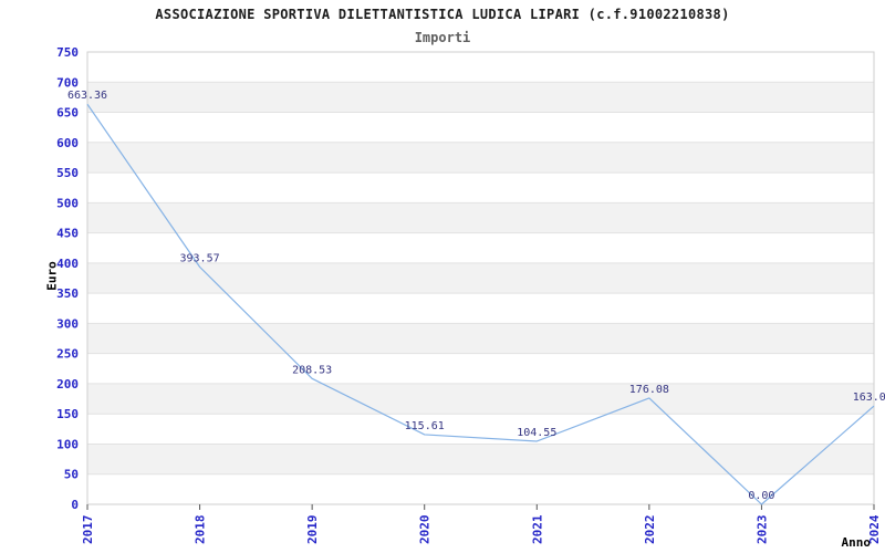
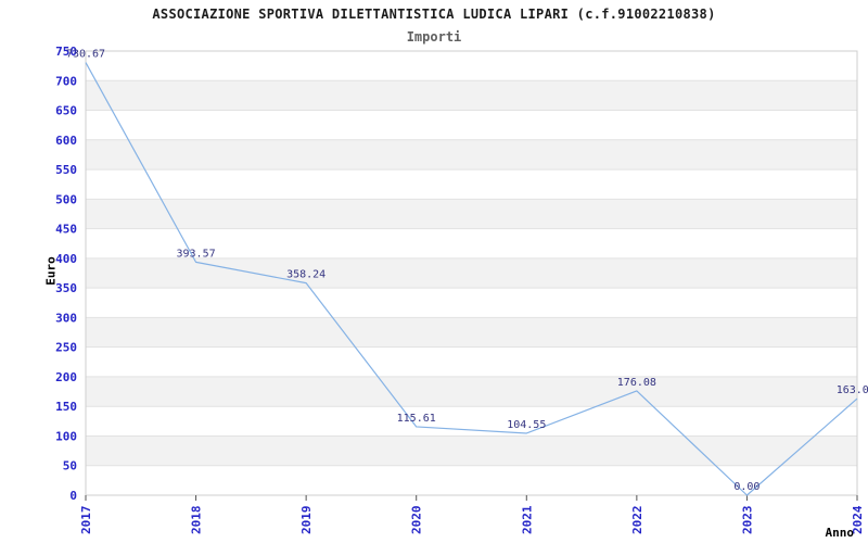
2017: 663.36 -> 730.67
2019: 208.53 -> 358.24
